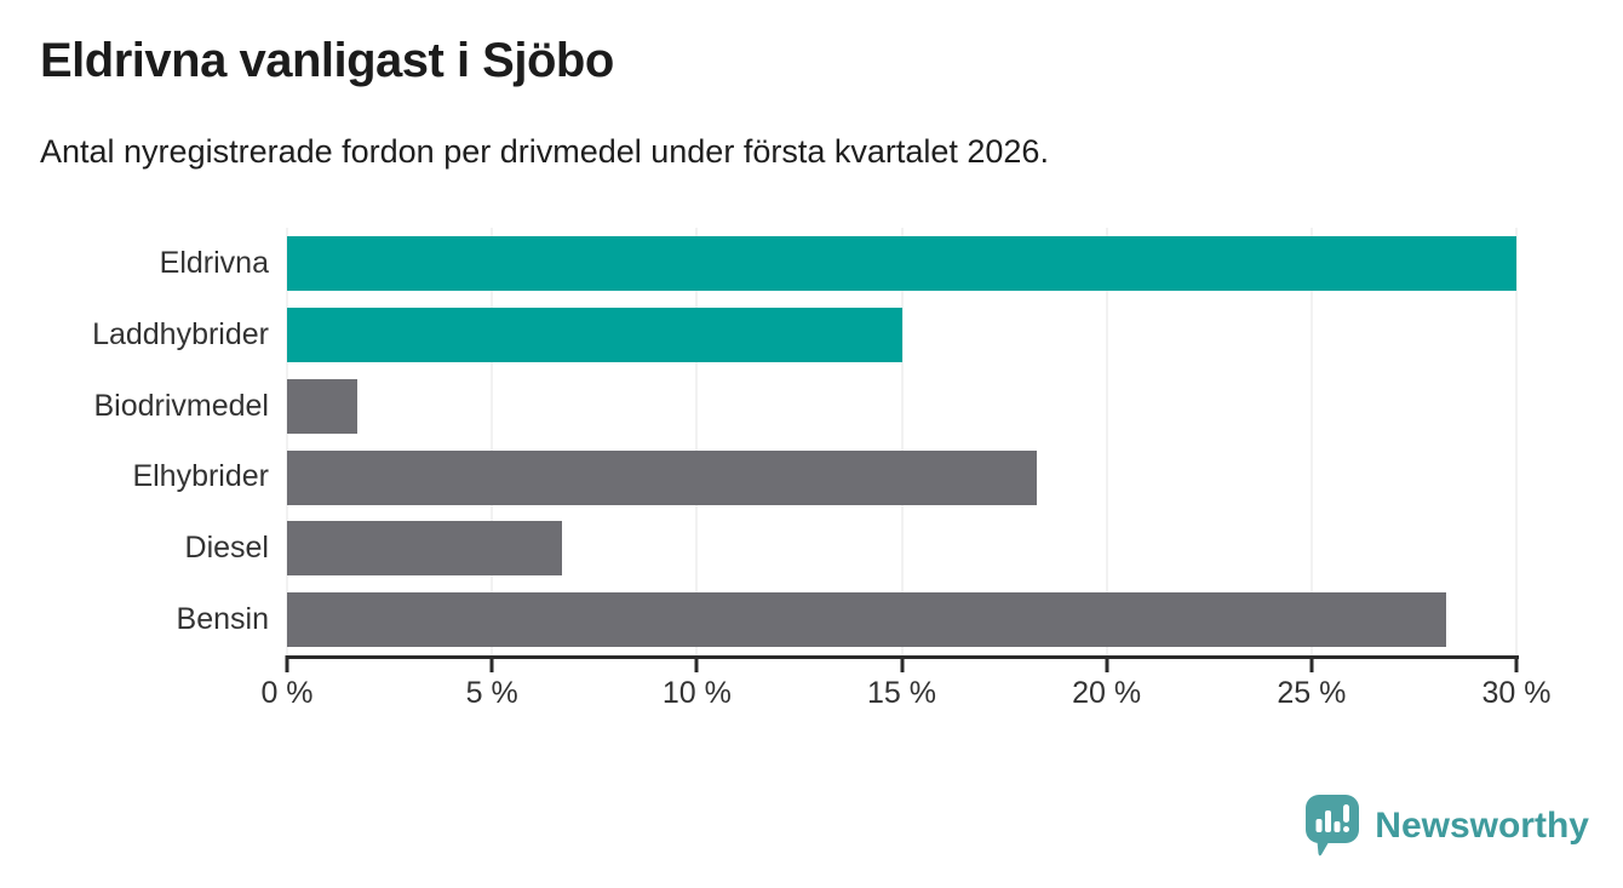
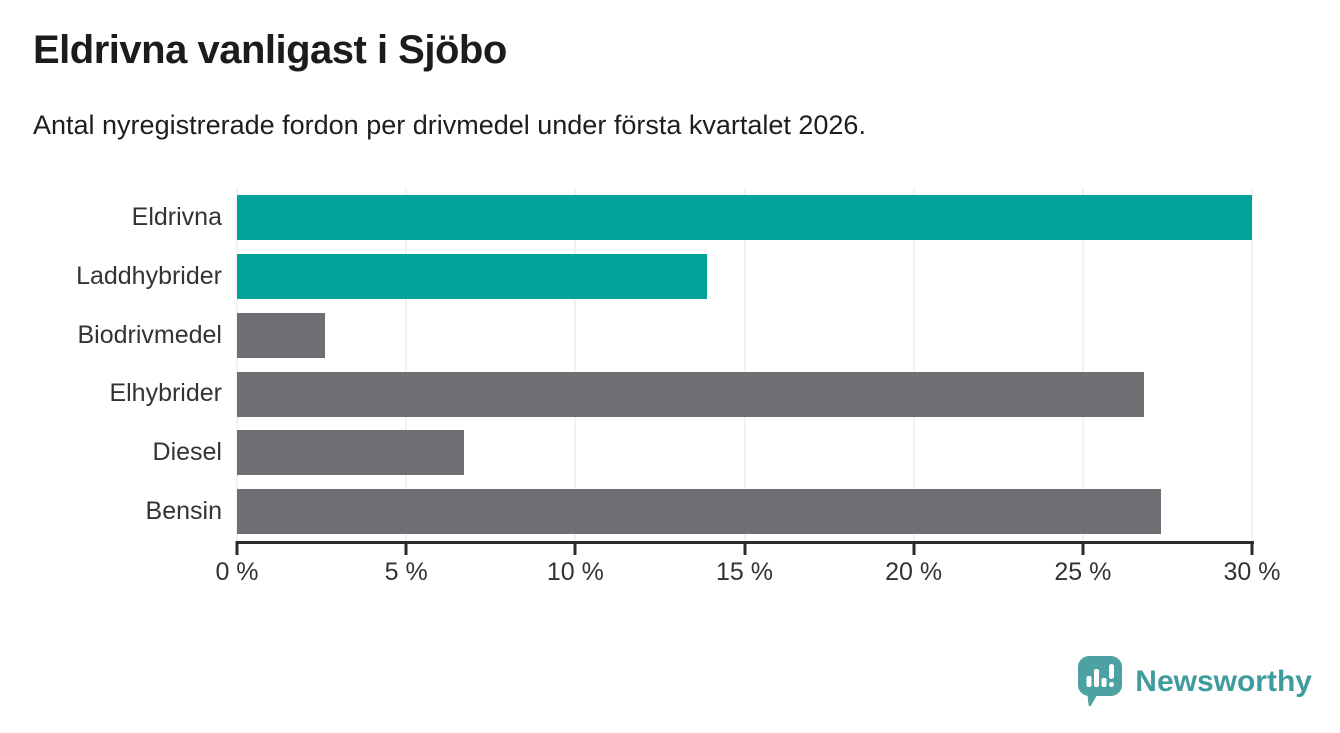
Laddhybrider: 15.0% -> 13.9%
Biodrivmedel: 1.7% -> 2.6%
Elhybrider: 18.3% -> 26.8%
Bensin: 28.3% -> 27.3%
